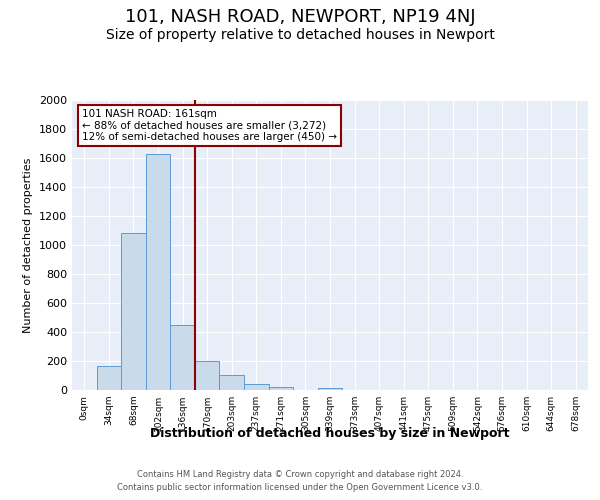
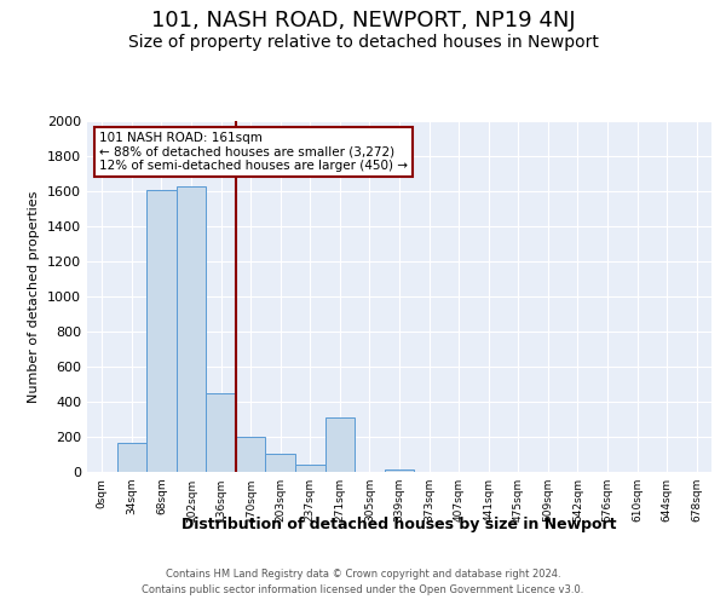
68sqm: 1080 -> 1610
271sqm: 20 -> 310
